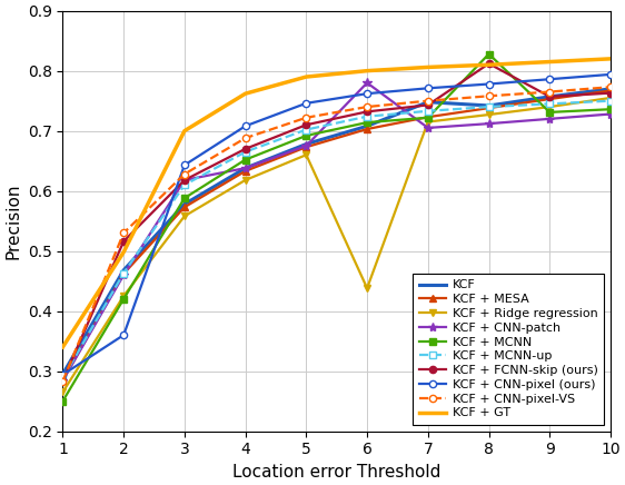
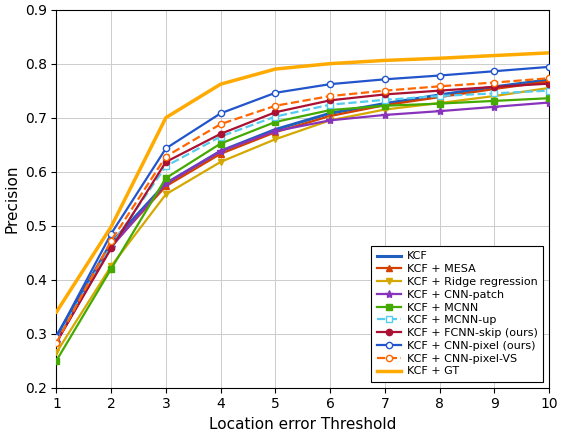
KCF + FCNN-skip (ours)/2: 0.516 -> 0.458
KCF + CNN-pixel (ours)/2: 0.360 -> 0.485
KCF + CNN-pixel-VS/2: 0.530 -> 0.472
KCF + CNN-patch/3: 0.618 -> 0.578
KCF + Ridge regression/6: 0.438 -> 0.695
KCF + CNN-patch/6: 0.780 -> 0.695
KCF/7: 0.748 -> 0.726
KCF + MCNN/8: 0.828 -> 0.726
KCF + FCNN-skip (ours)/8: 0.812 -> 0.750
